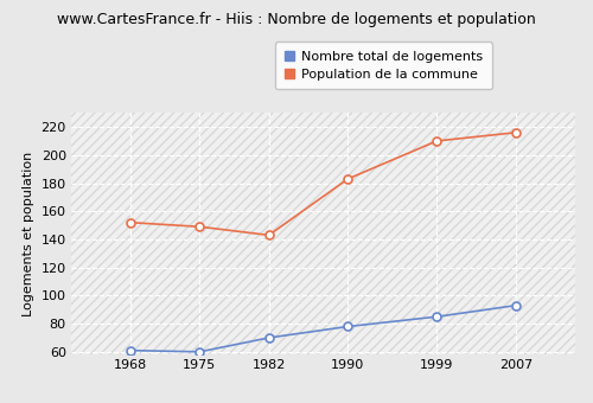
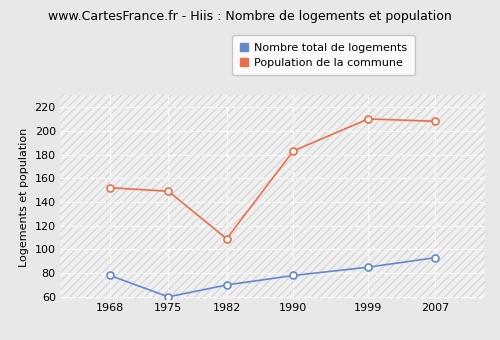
Nombre total de logements/1968: 61 -> 78
Population de la commune/1982: 143 -> 109
Population de la commune/2007: 216 -> 208
